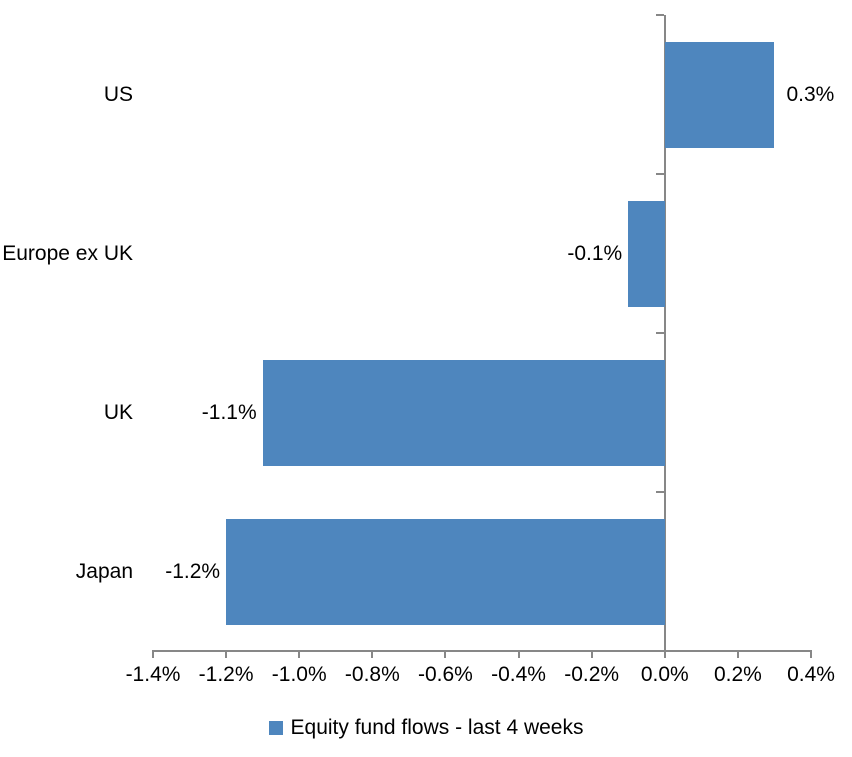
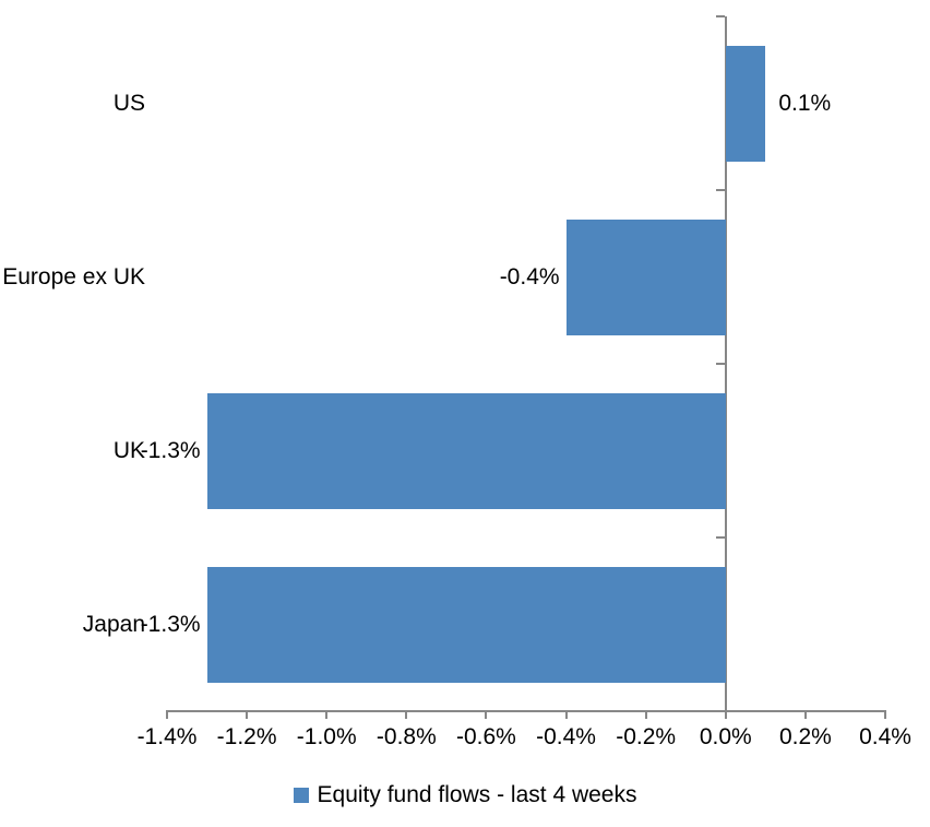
US: 0.3% -> 0.1%
Europe ex UK: -0.1% -> -0.4%
UK: -1.1% -> -1.3%
Japan: -1.2% -> -1.3%
